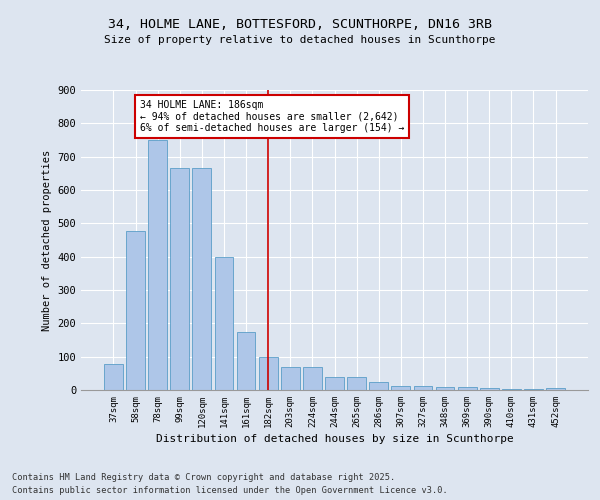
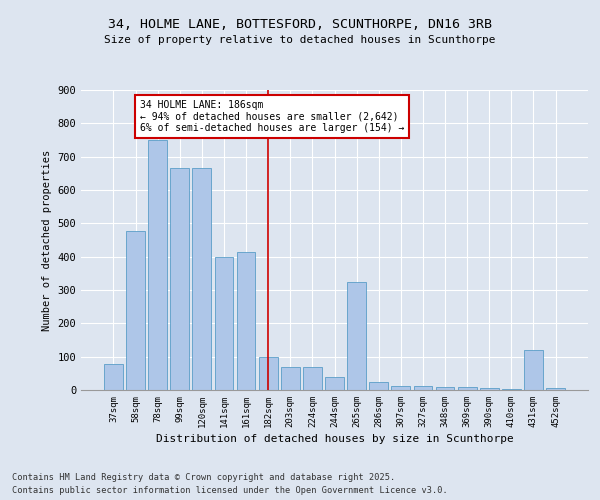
161sqm: 175 -> 415
265sqm: 40 -> 325
431sqm: 2 -> 120
